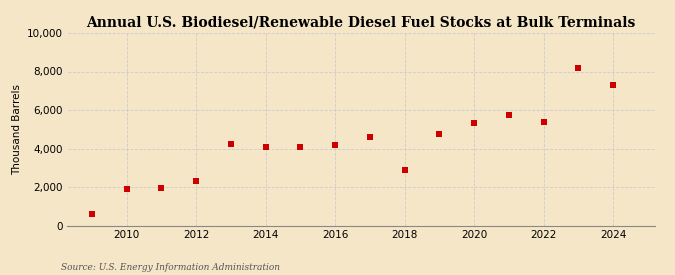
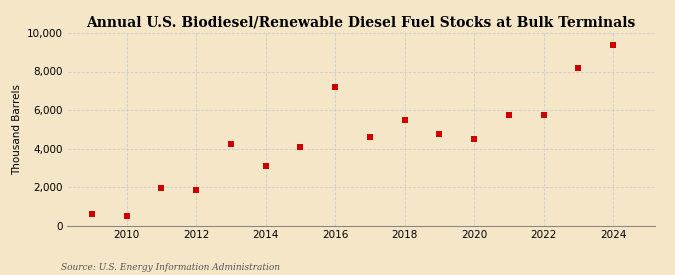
2010: 1,900 -> 500
2012: 2,300 -> 1,800
2014: 4,100 -> 3,100
2016: 4,200 -> 7,200
2018: 2,900 -> 5,500
2020: 5,300 -> 4,500
2022: 5,400 -> 5,800
2024: 7,300 -> 9,400
